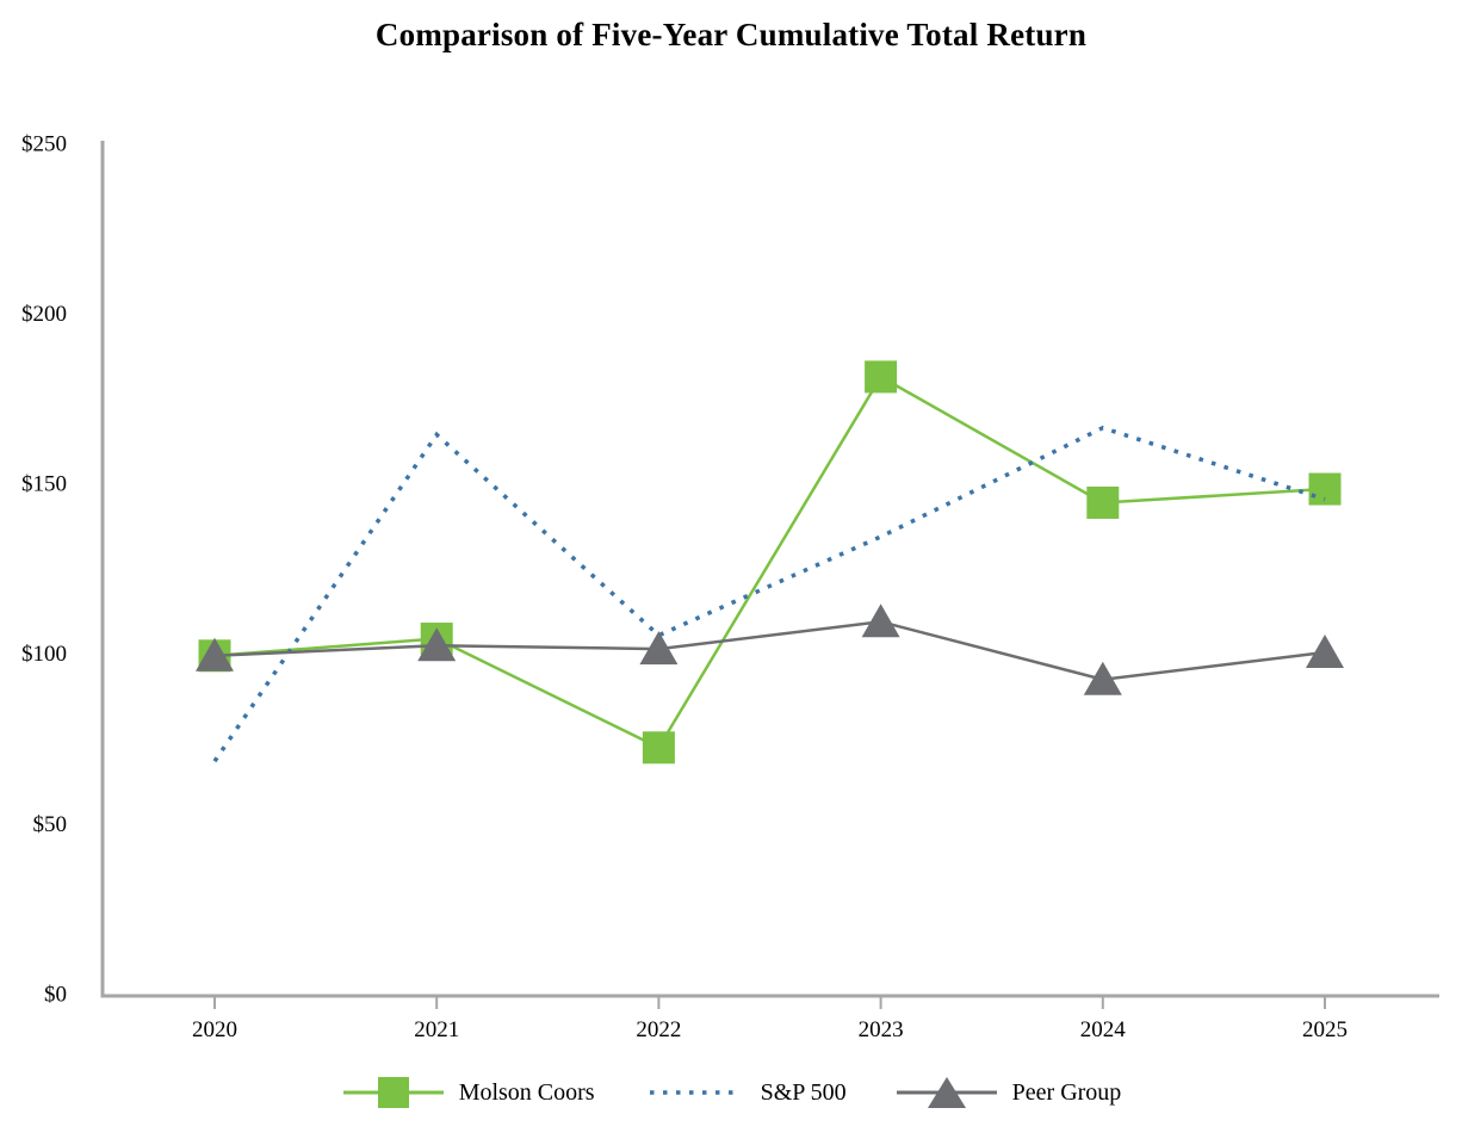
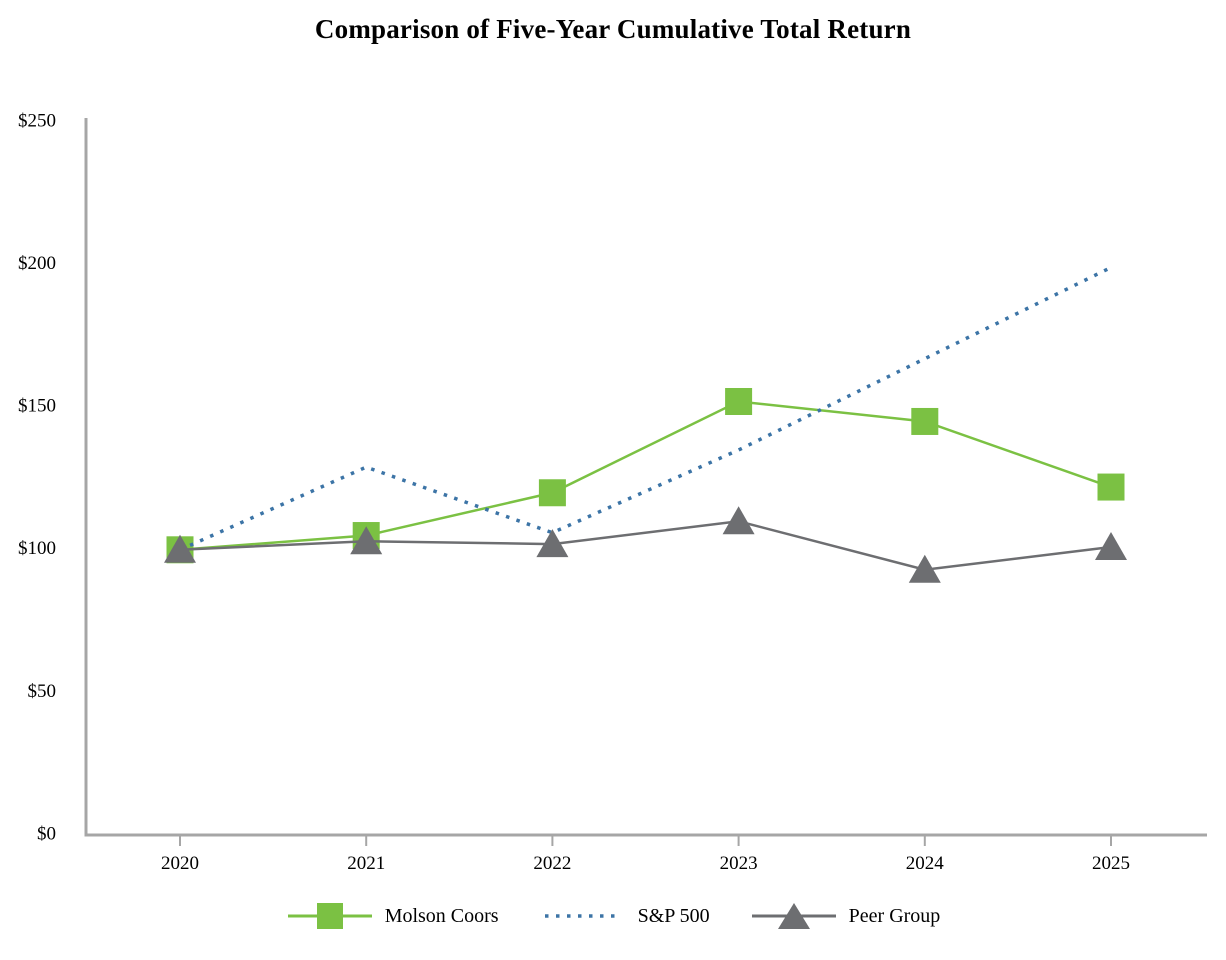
S&P 500/2020: $69 -> $100
S&P 500/2021: $165 -> $129
Molson Coors/2022: $73 -> $120
Molson Coors/2023: $182 -> $152
Molson Coors/2025: $149 -> $122
S&P 500/2025: $146 -> $199
